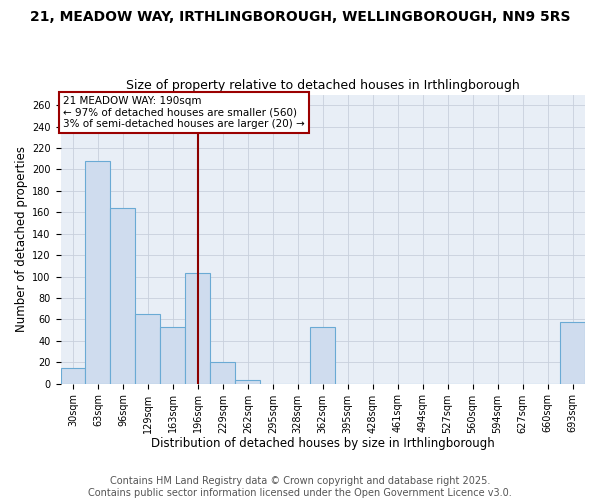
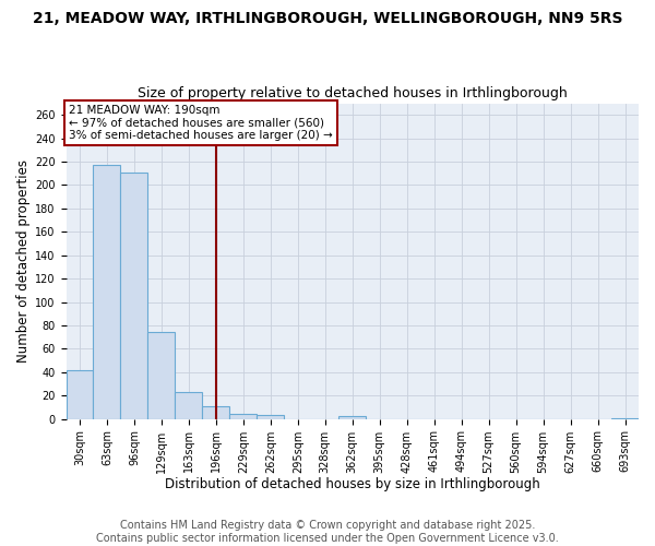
30sqm: 15 -> 42
63sqm: 208 -> 217
96sqm: 164 -> 211
129sqm: 65 -> 74
163sqm: 53 -> 23
196sqm: 103 -> 11
229sqm: 20 -> 4
362sqm: 53 -> 2
693sqm: 58 -> 1
